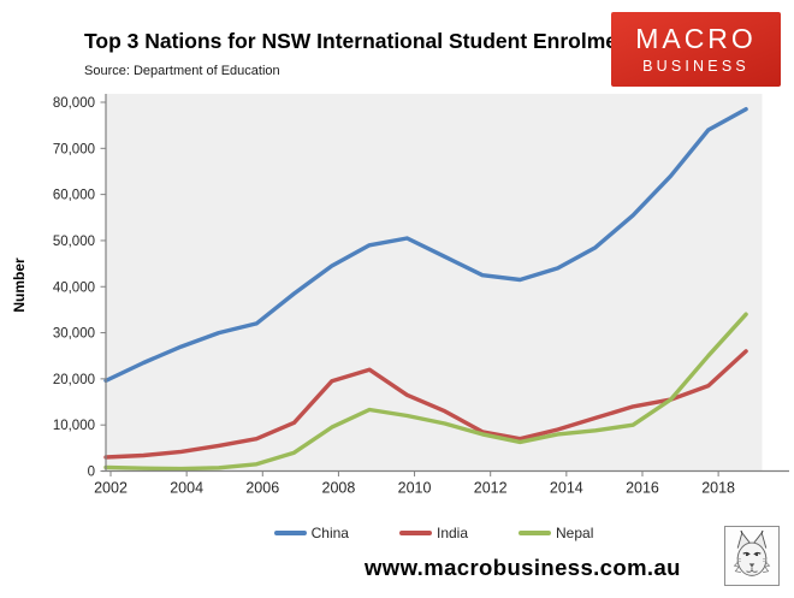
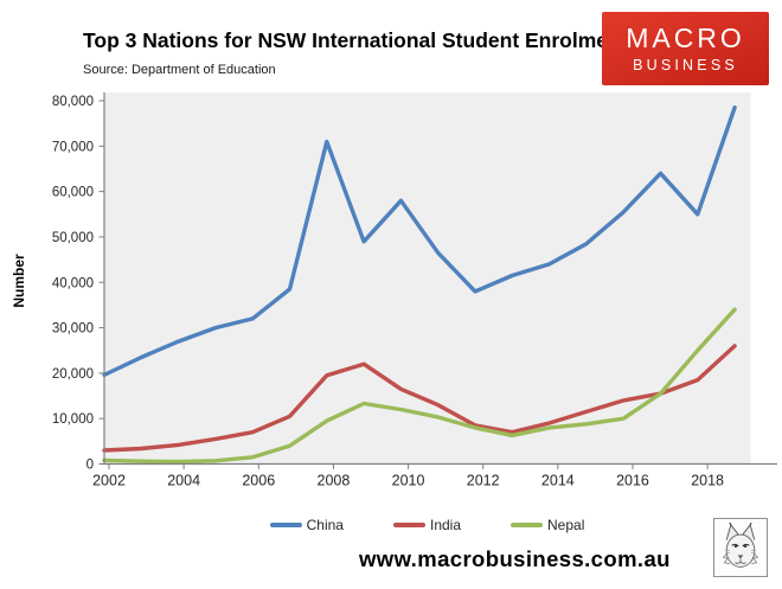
China/2008: 44000 -> 71000
China/2010: 50000 -> 58000
China/2012: 42000 -> 38000
China/2018: 74000 -> 55000
